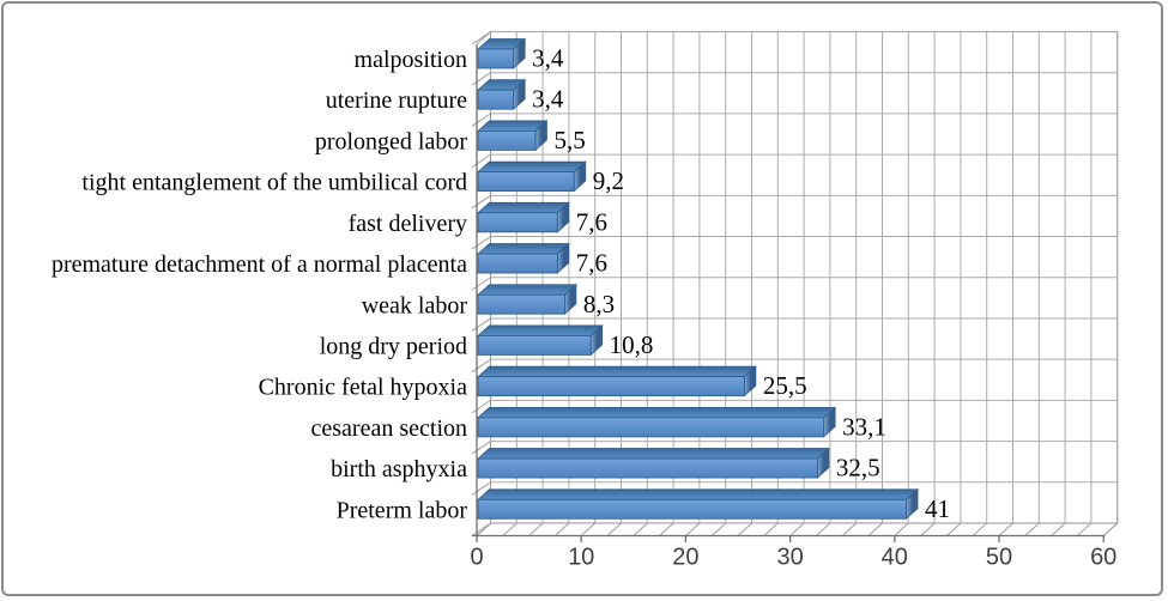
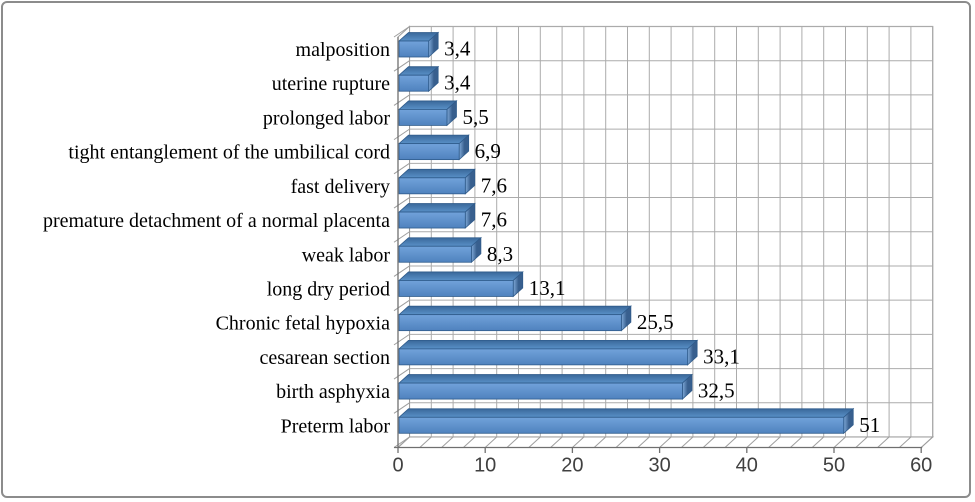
tight entanglement of the umbilical cord: 9,2 -> 6,9
long dry period: 10,8 -> 13,1
Preterm labor: 41 -> 51
